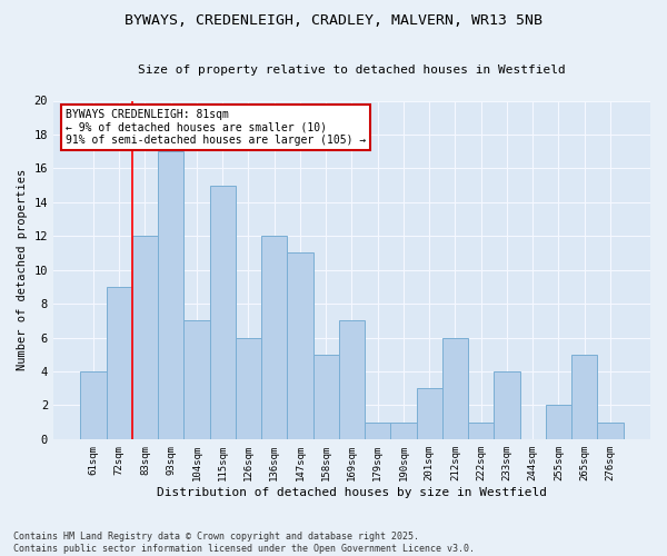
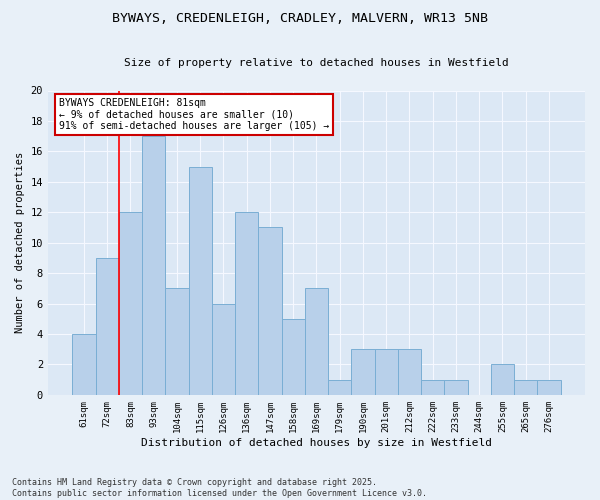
190sqm: 1 -> 3
212sqm: 6 -> 3
233sqm: 4 -> 1
265sqm: 5 -> 1
